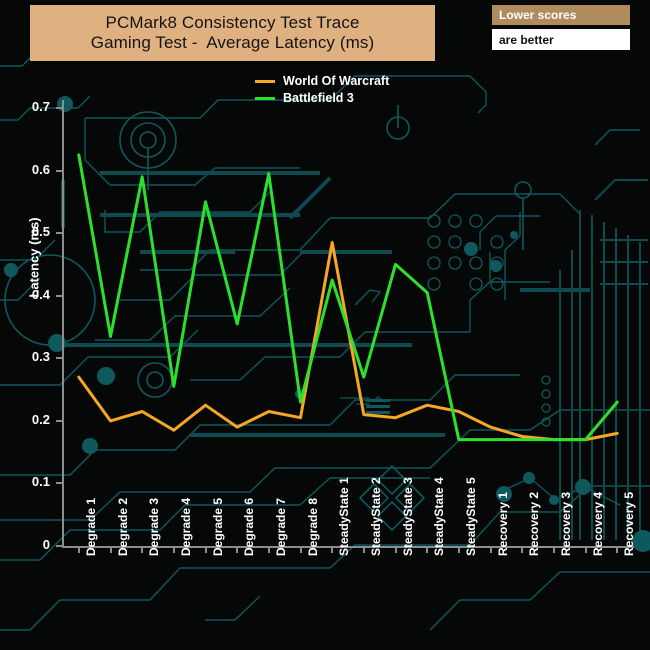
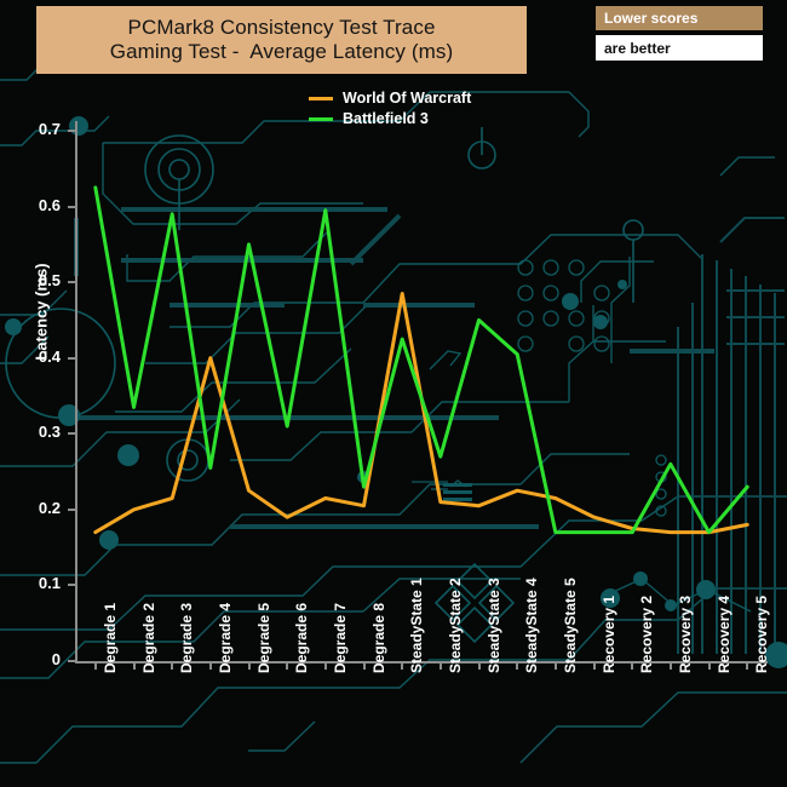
World Of Warcraft/Degrade 1: 0.27 -> 0.17
World Of Warcraft/Degrade 4: 0.18 -> 0.40
Battlefield 3/Degrade 6: 0.35 -> 0.31
Battlefield 3/Recovery 3: 0.17 -> 0.26
